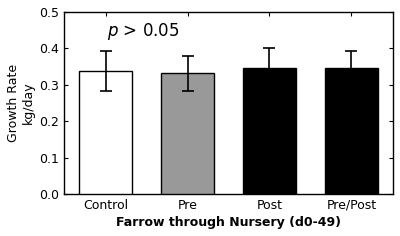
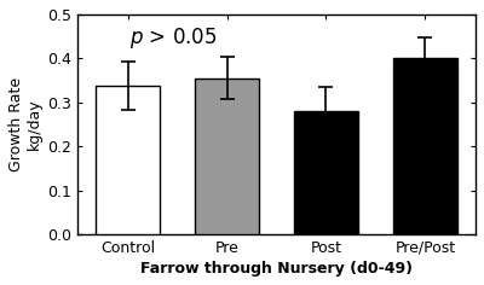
Pre: 0.332 -> 0.355
Post: 0.345 -> 0.280
Pre/Post: 0.345 -> 0.400
